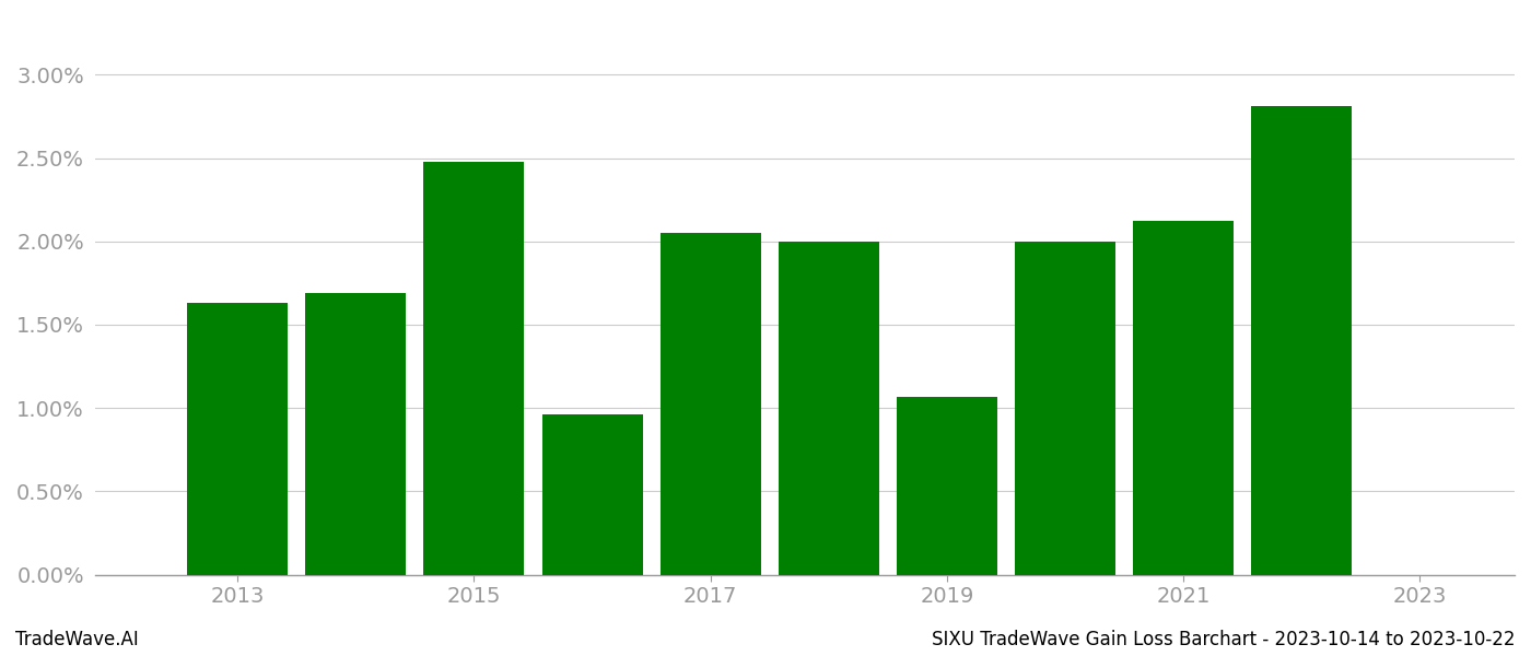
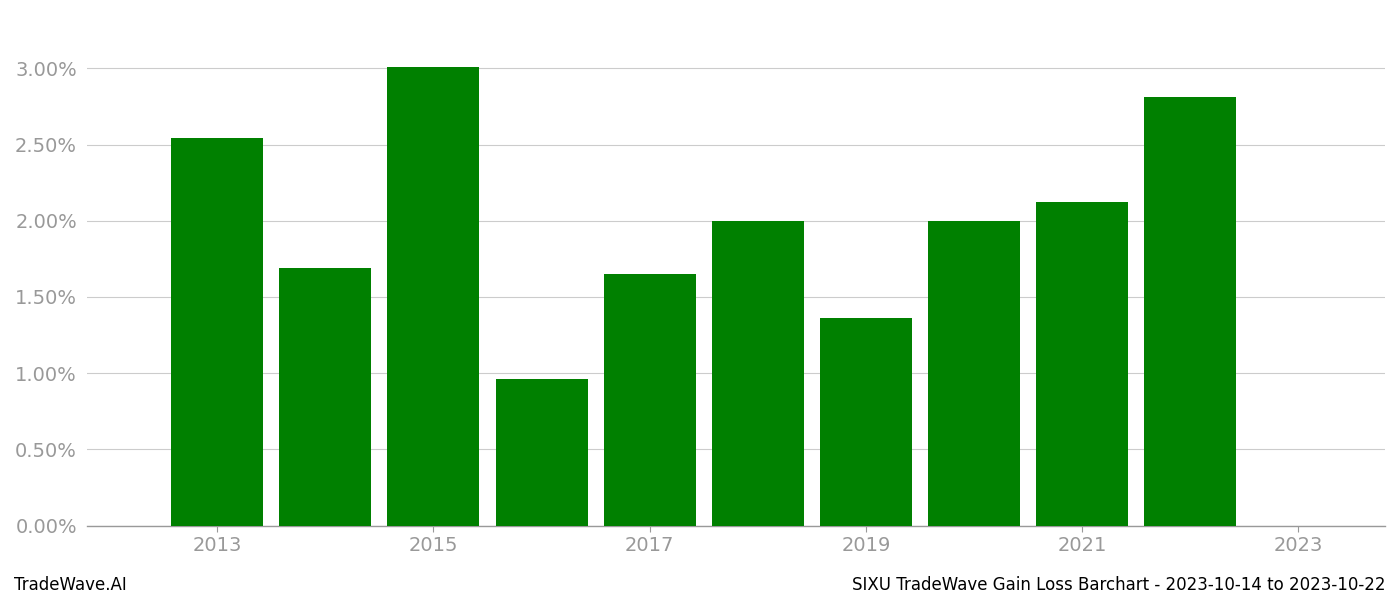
2013: 1.63% -> 2.54%
2015: 2.48% -> 3.01%
2017: 2.05% -> 1.65%
2019: 1.07% -> 1.36%
